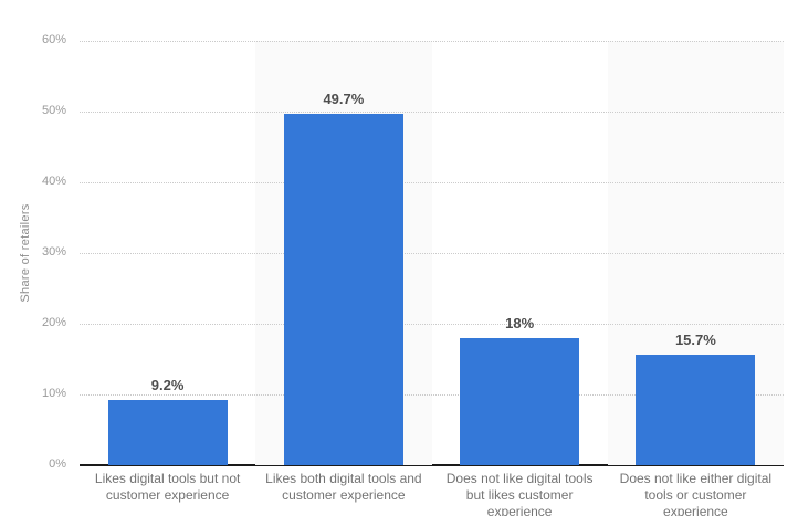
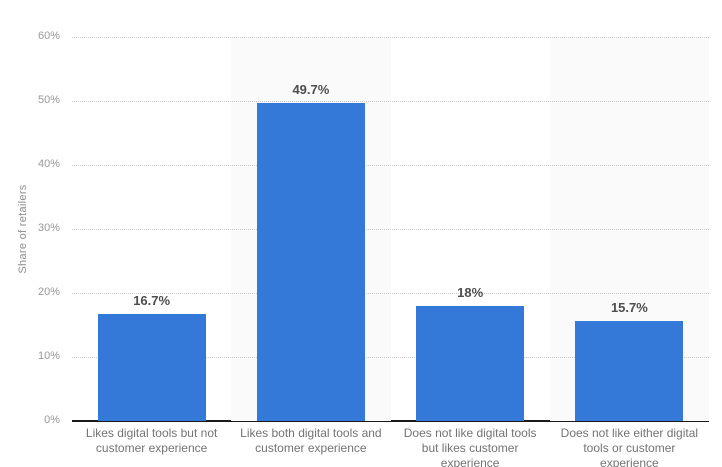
Likes digital tools but not customer experience: 9.2% -> 16.7%
